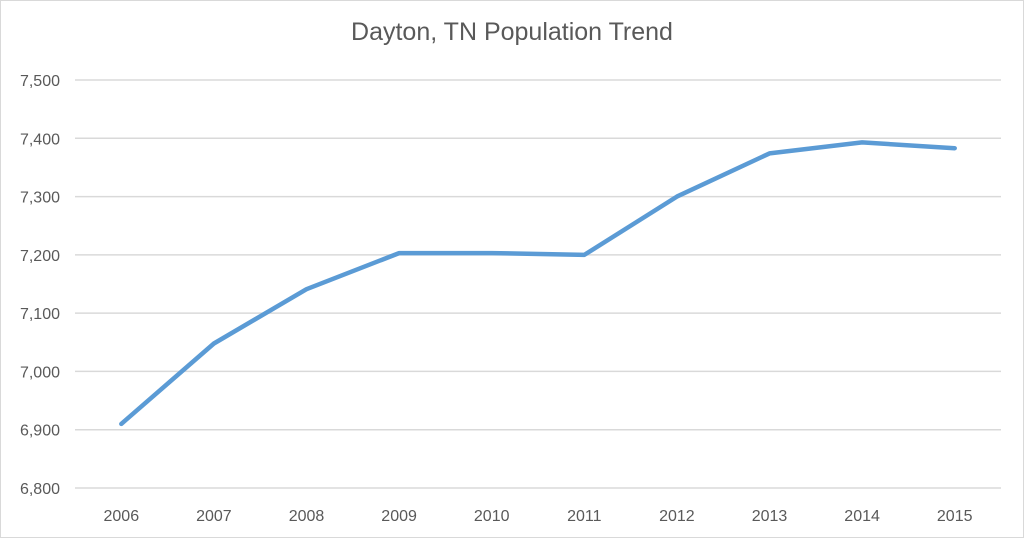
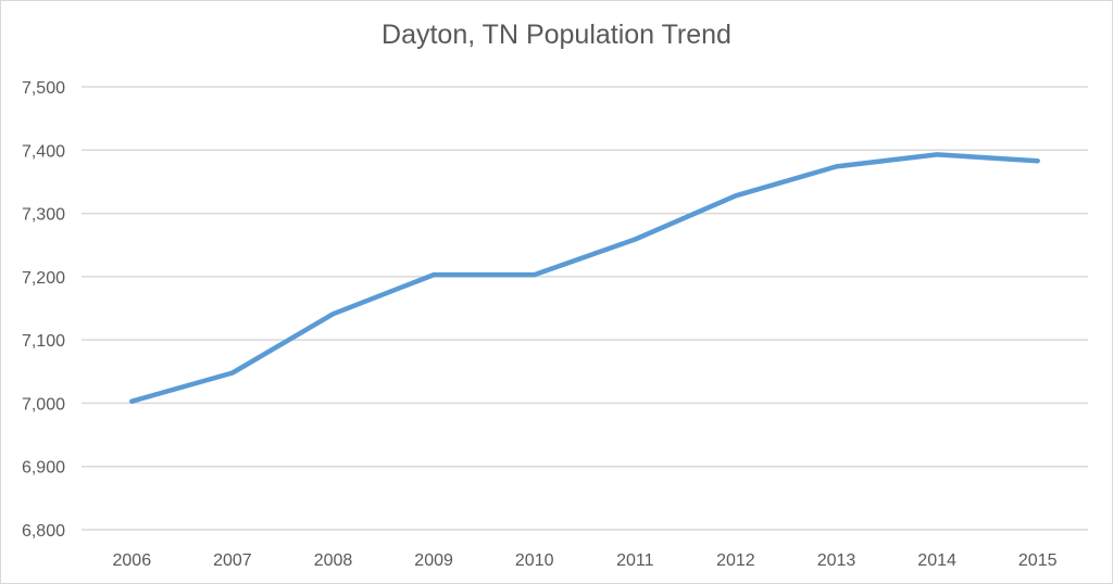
2006: 6910 -> 7000
2011: 7200 -> 7260
2012: 7300 -> 7330
